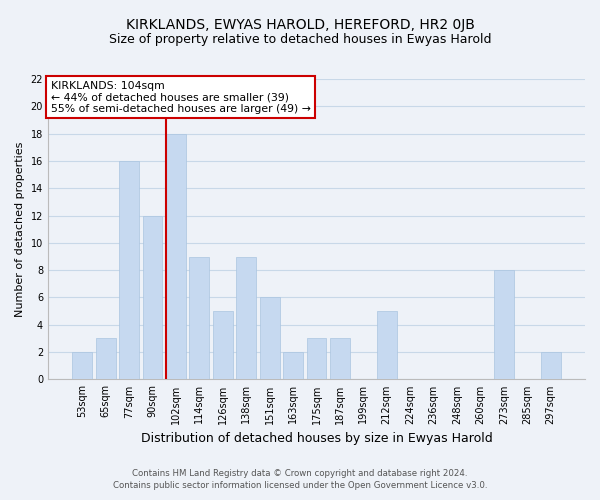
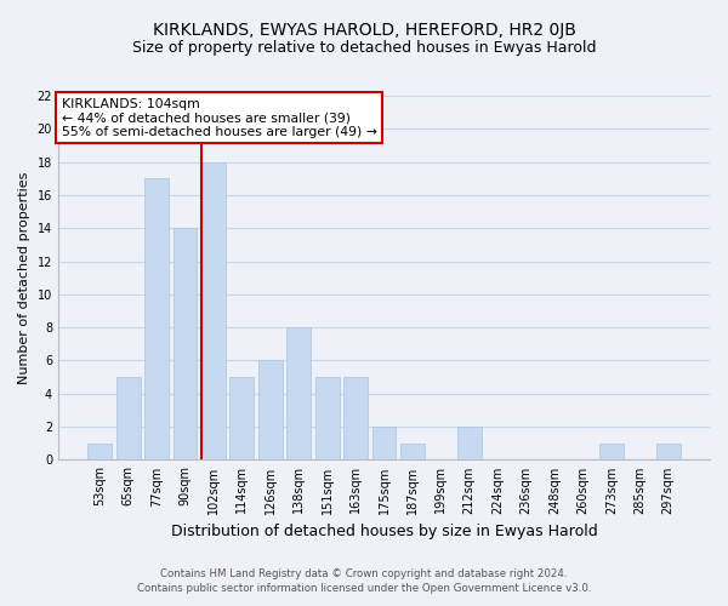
53sqm: 2 -> 1
65sqm: 3 -> 5
77sqm: 16 -> 17
90sqm: 12 -> 14
114sqm: 9 -> 5
126sqm: 5 -> 6
138sqm: 9 -> 8
151sqm: 6 -> 5
163sqm: 2 -> 5
175sqm: 3 -> 2
187sqm: 3 -> 1
212sqm: 5 -> 2
273sqm: 8 -> 1
297sqm: 2 -> 1
